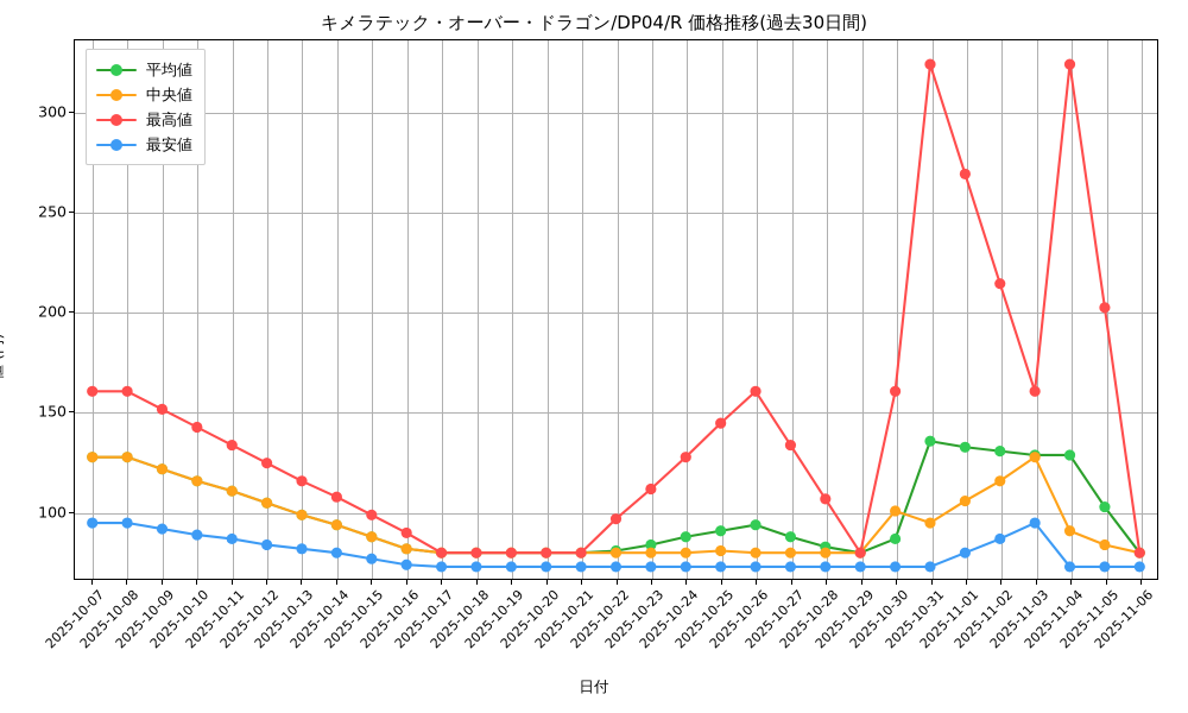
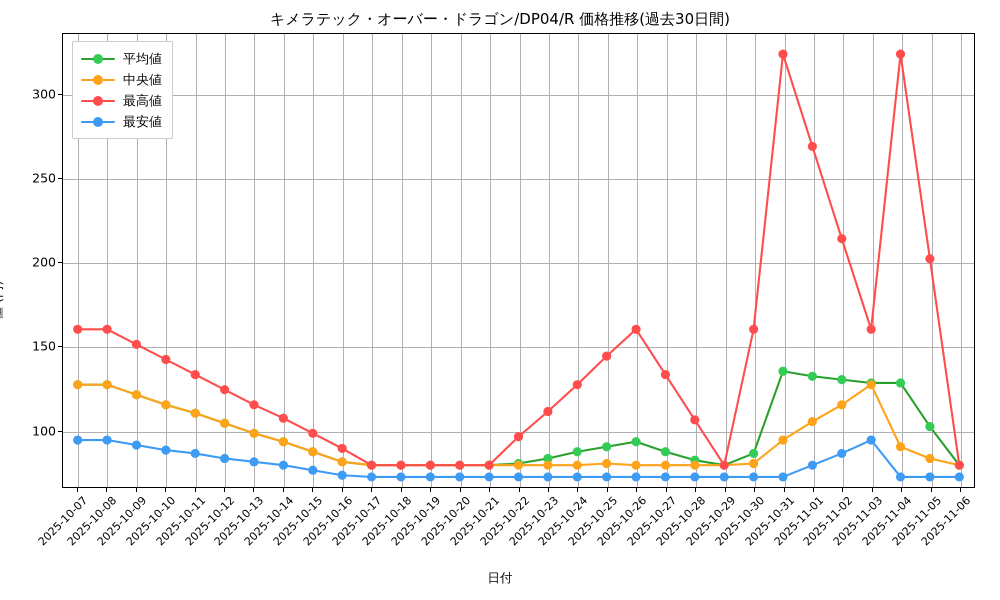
中央値/2025-10-30: 100 -> 80
